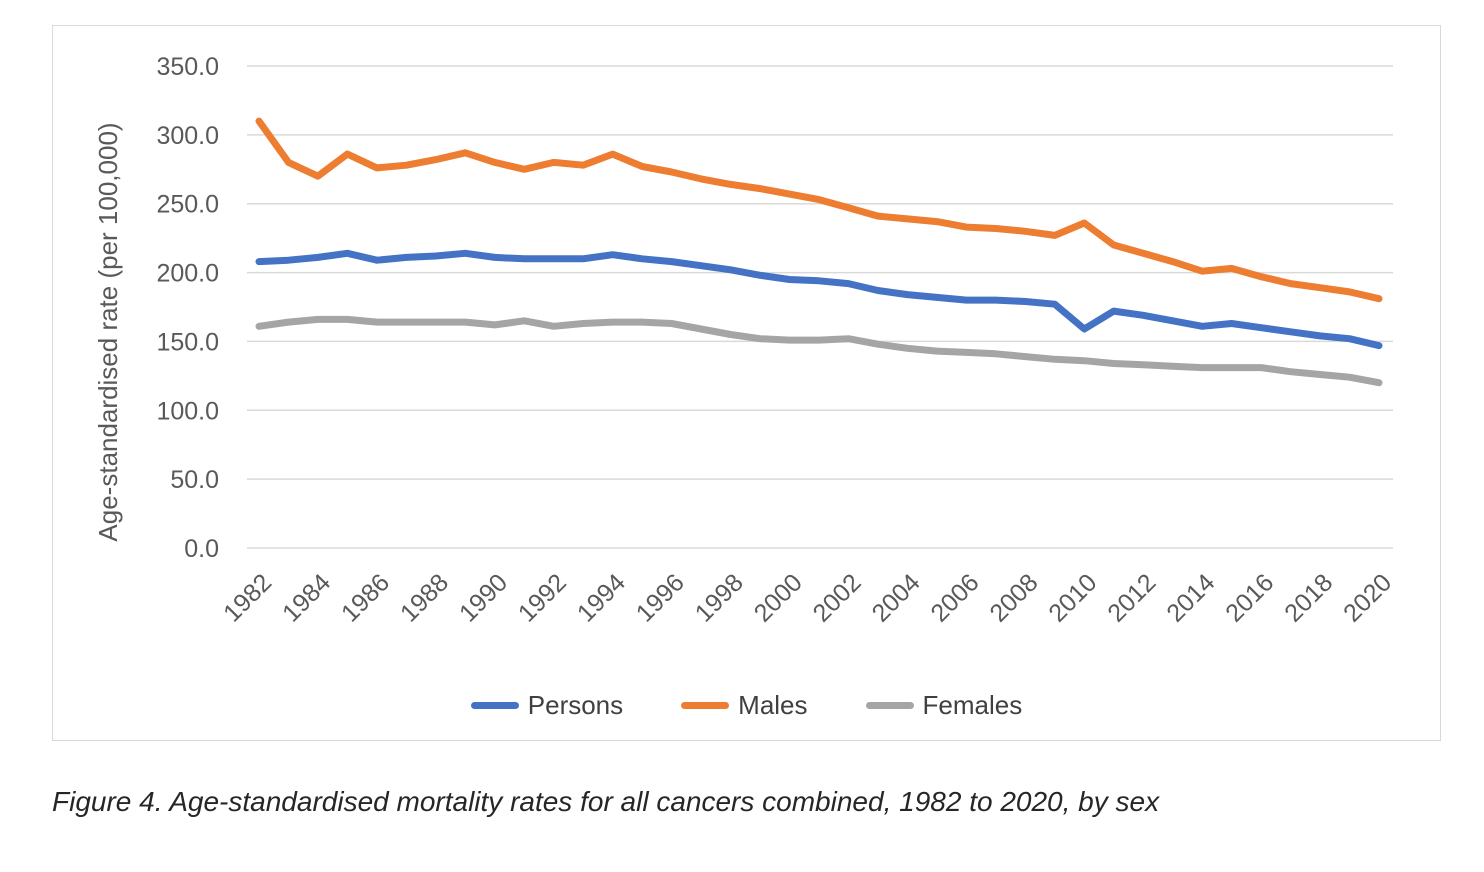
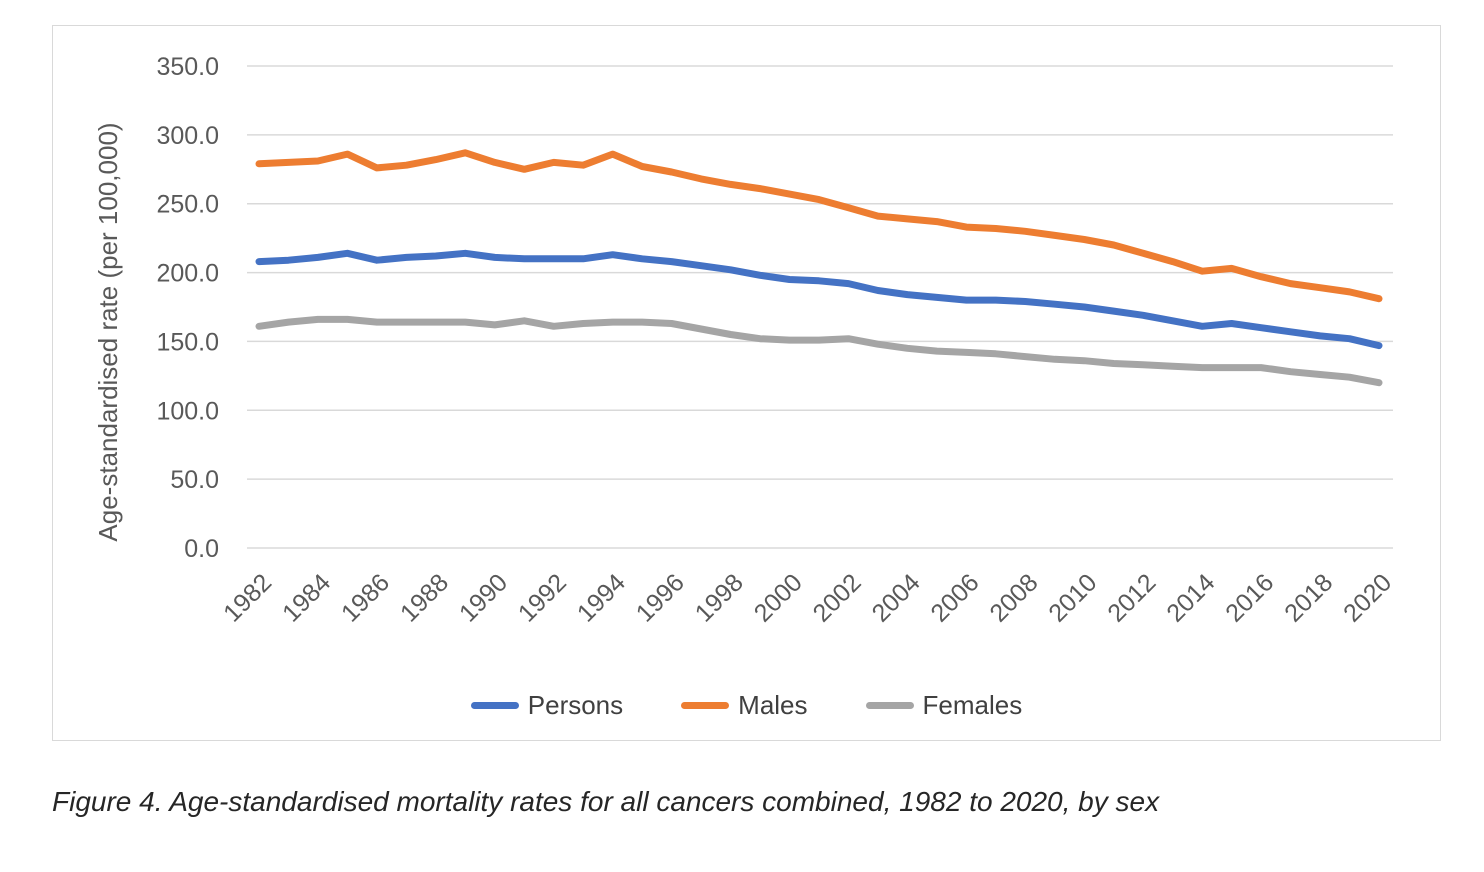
Males/1982: 310 -> 279
Males/1984: 270 -> 281
Persons/2010: 159 -> 175
Males/2010: 236 -> 224
